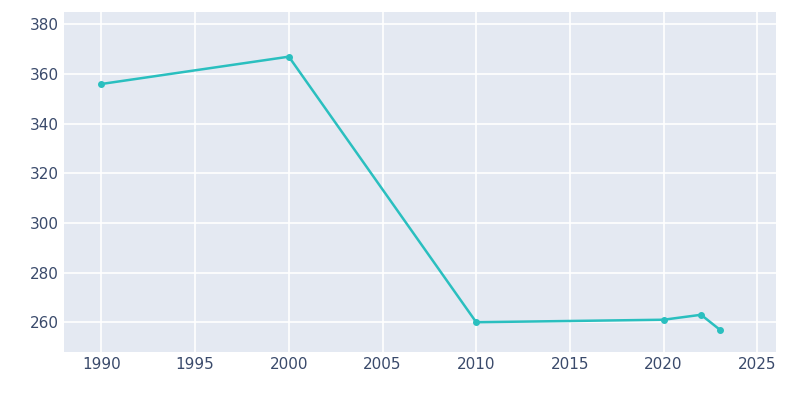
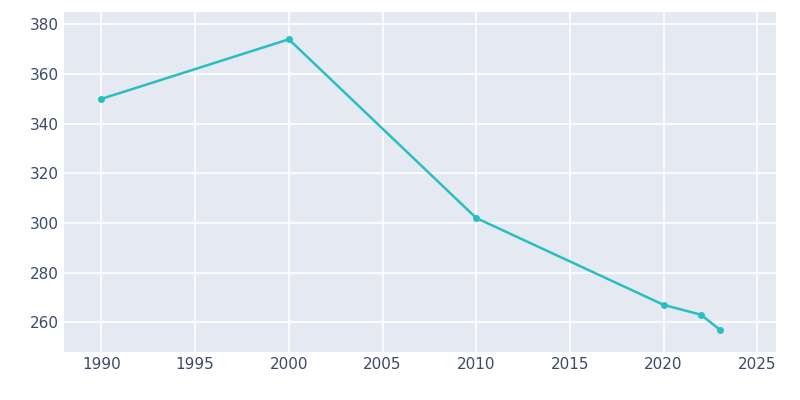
1990: 356 -> 350
2000: 367 -> 374
2010: 260 -> 302
2020: 261 -> 267
